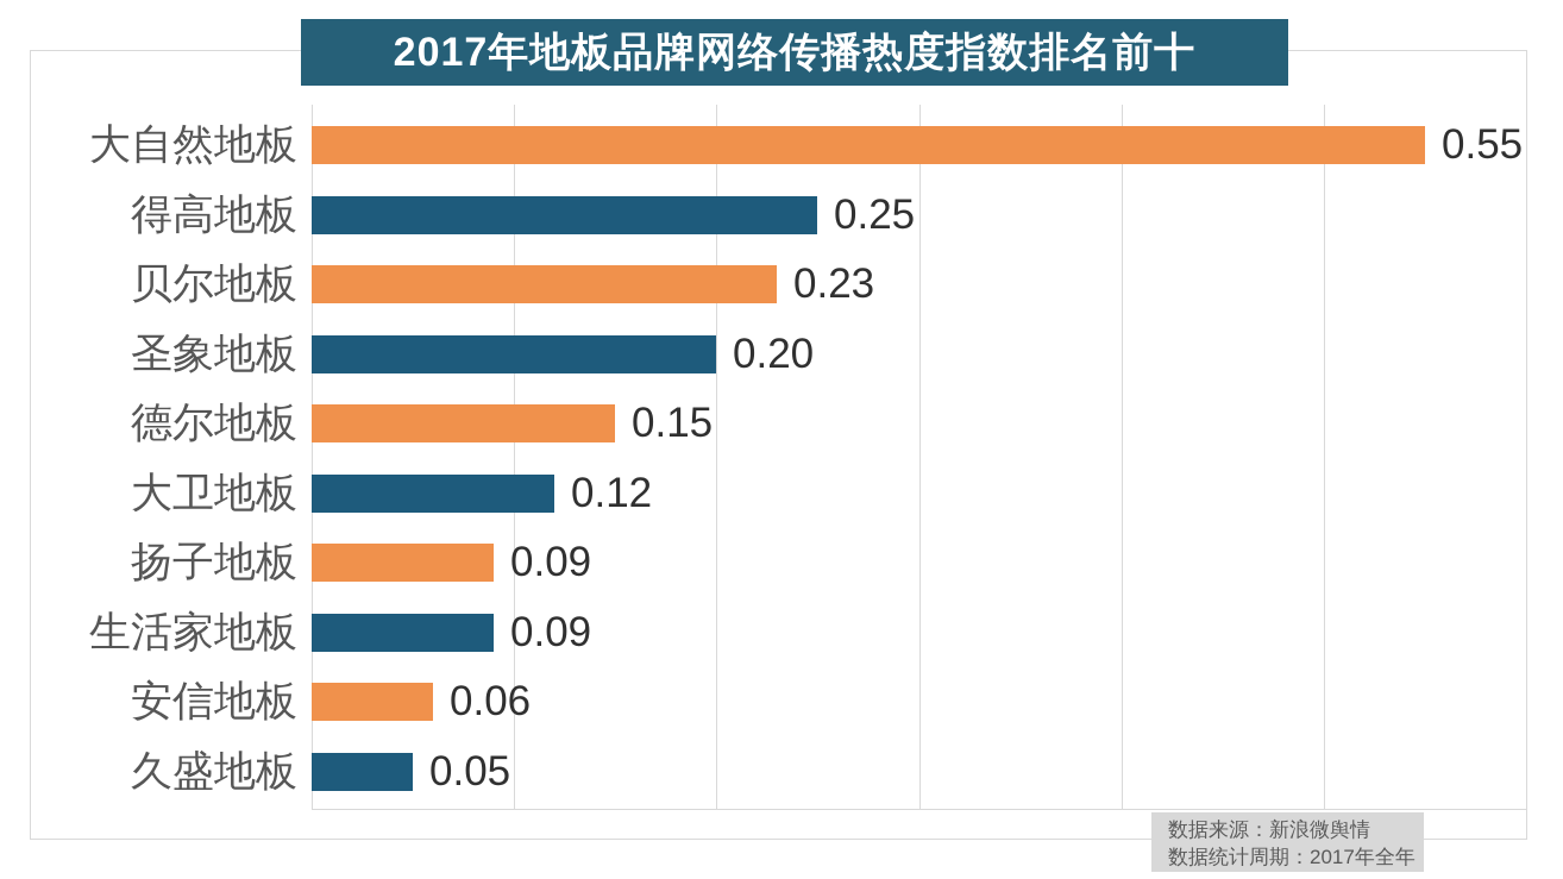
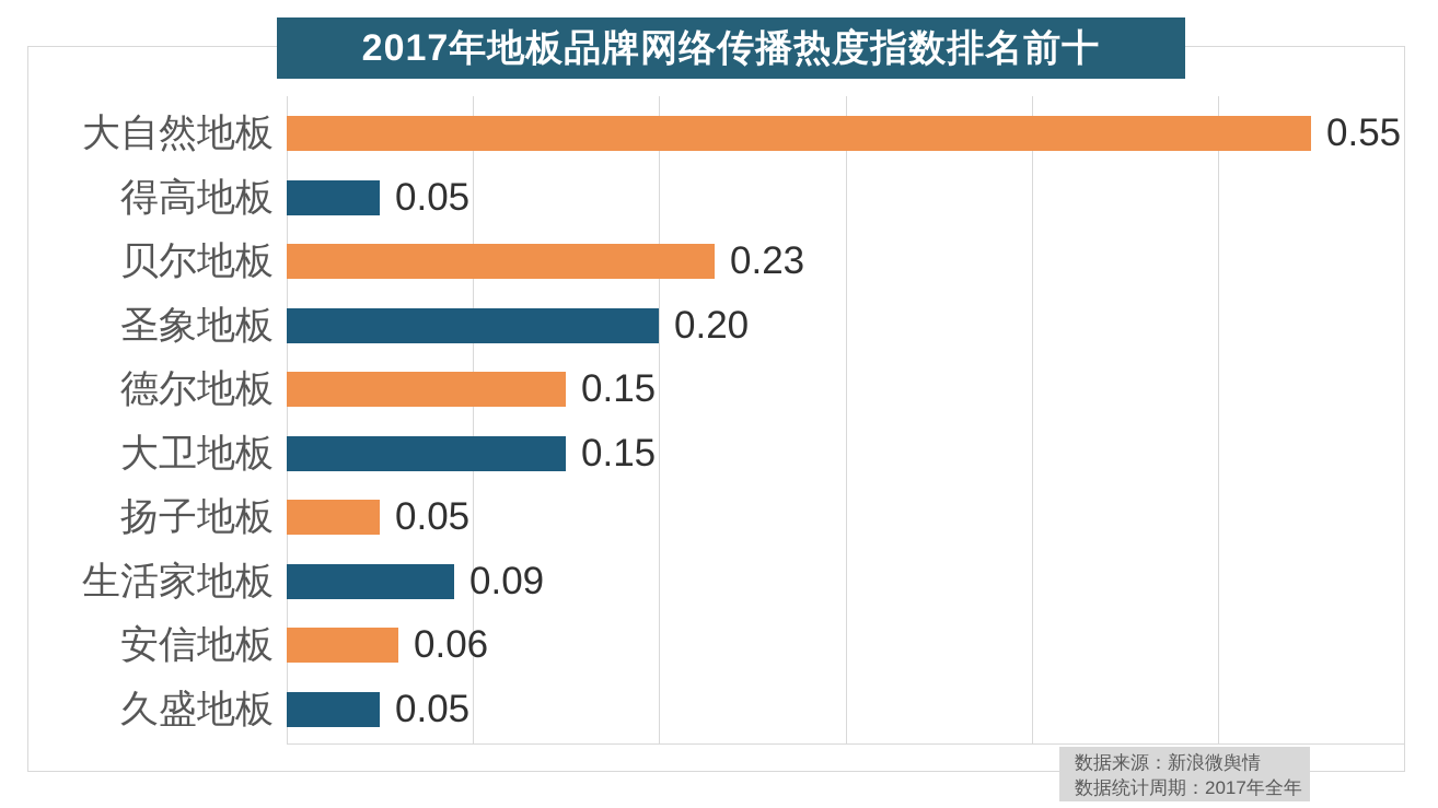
得高地板: 0.25 -> 0.05
大卫地板: 0.12 -> 0.15
扬子地板: 0.09 -> 0.05
